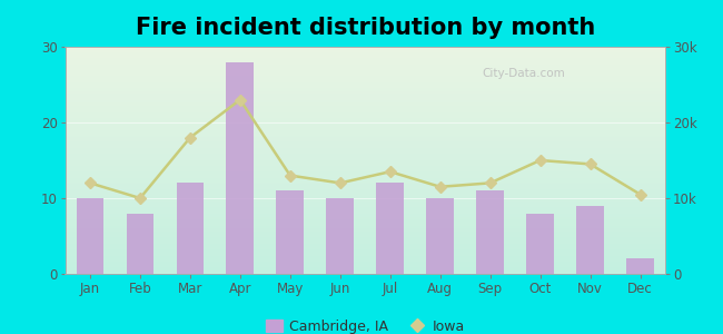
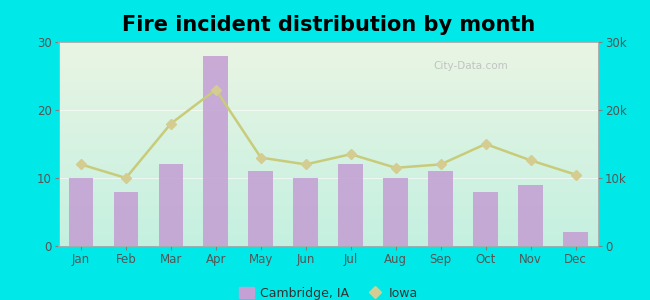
Iowa/Nov: 14.5k -> 12.6k
